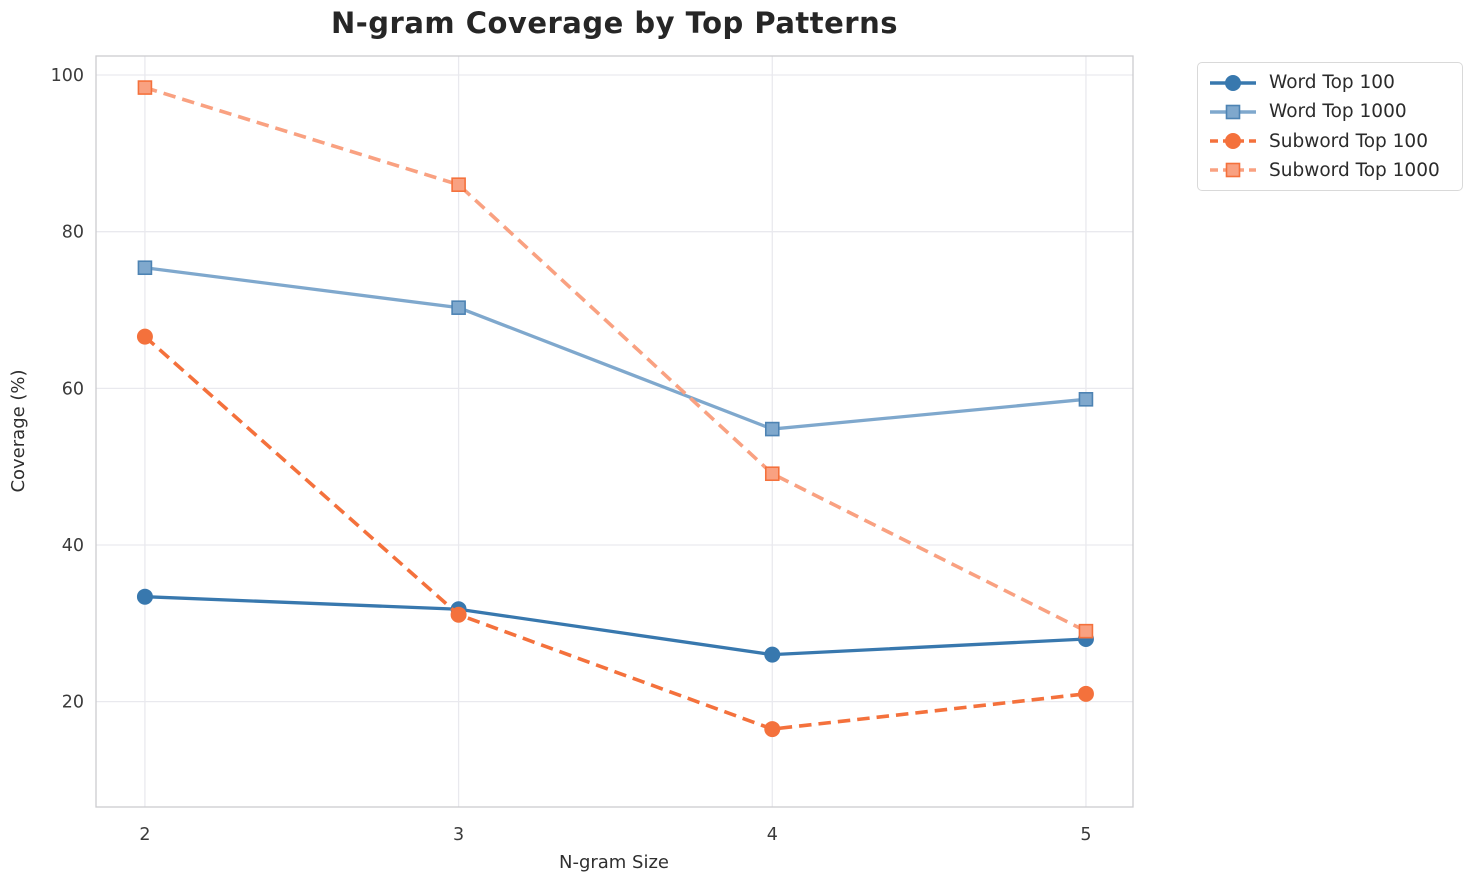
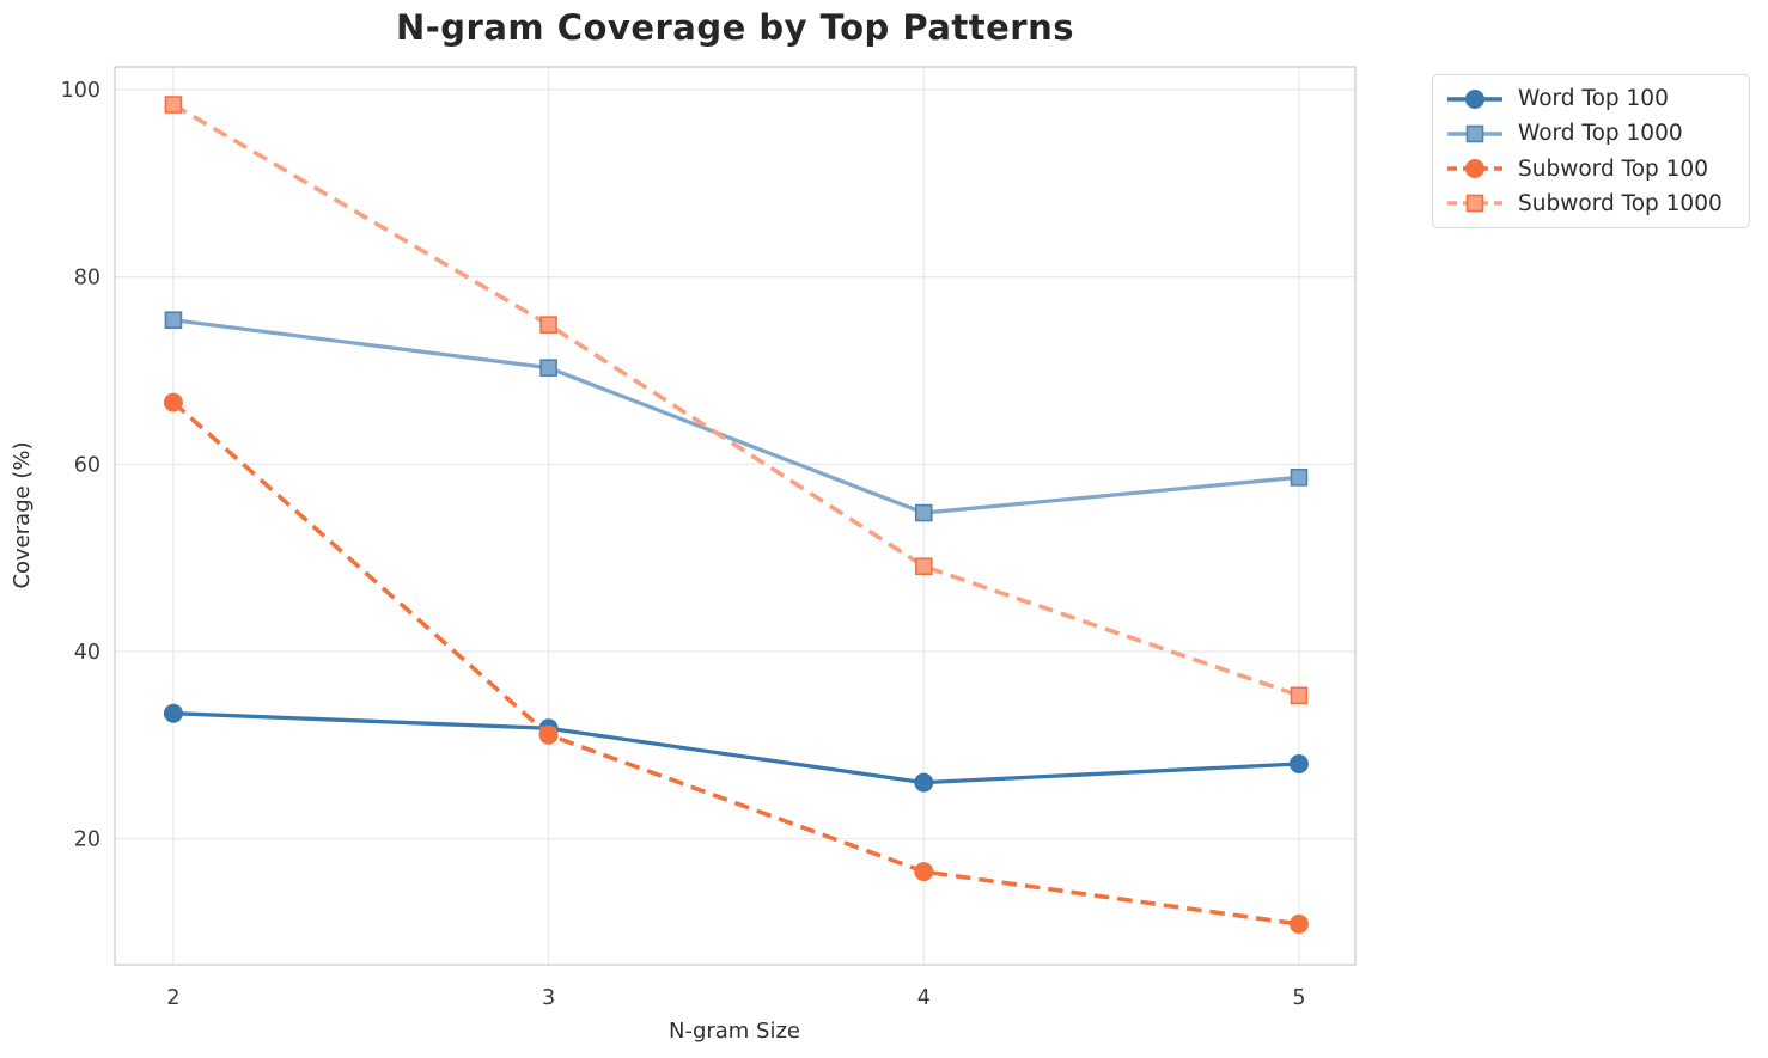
Subword Top 1000/3: 86 -> 75
Subword Top 100/5: 21 -> 11
Subword Top 1000/5: 29 -> 35
